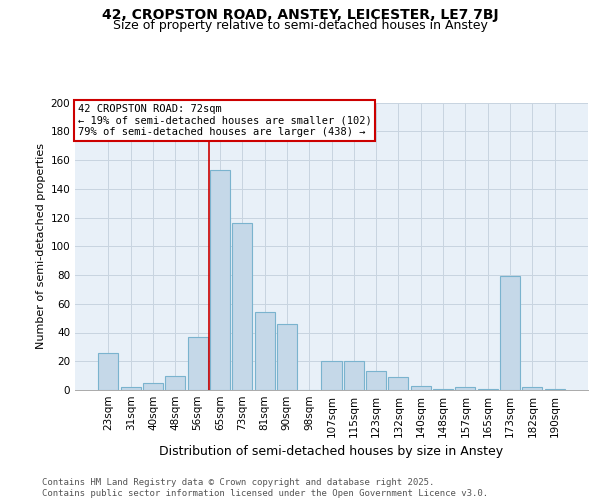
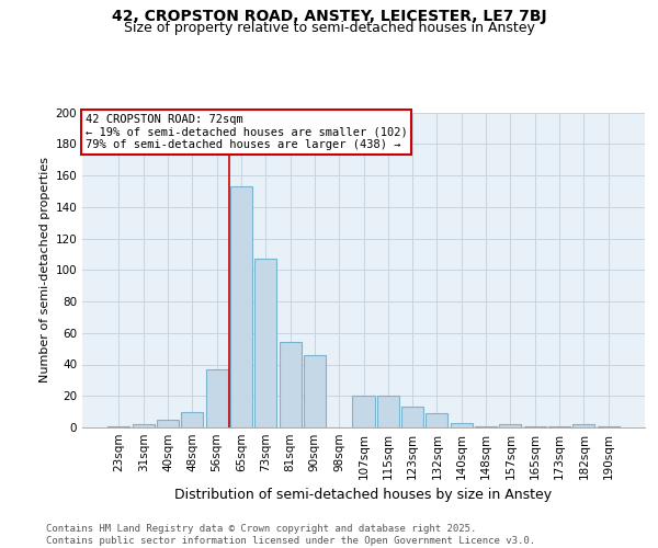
23sqm: 26 -> 1
73sqm: 116 -> 107
173sqm: 79 -> 1
